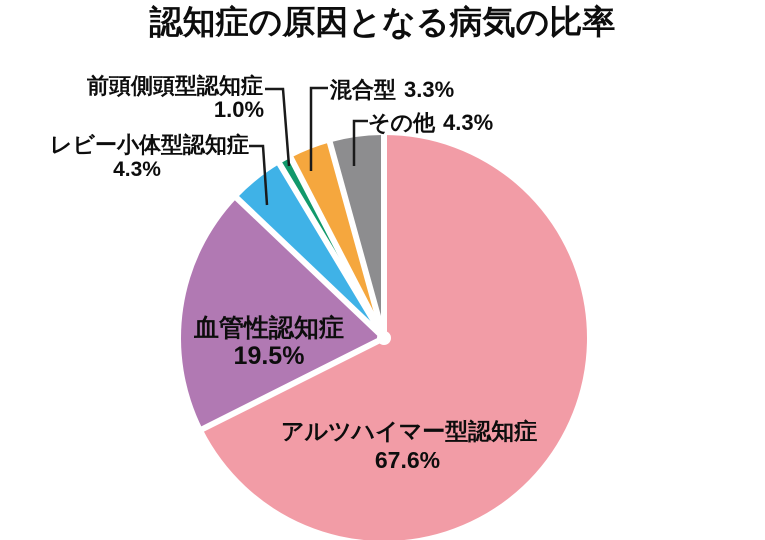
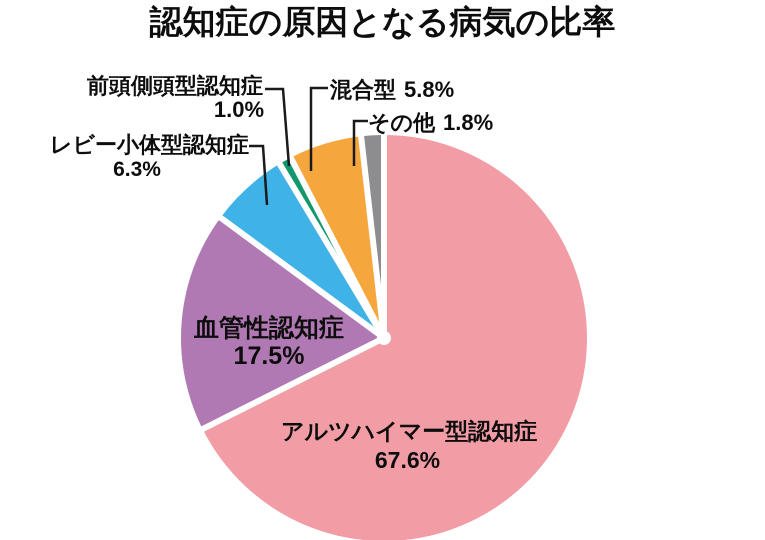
血管性認知症: 19.5% -> 17.5%
レビー小体型認知症: 4.3% -> 6.3%
混合型: 3.3% -> 5.8%
その他: 4.3% -> 1.8%
